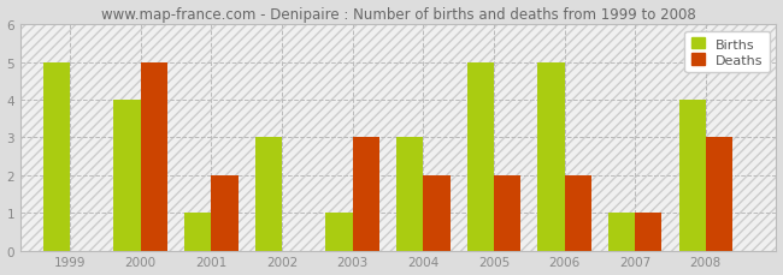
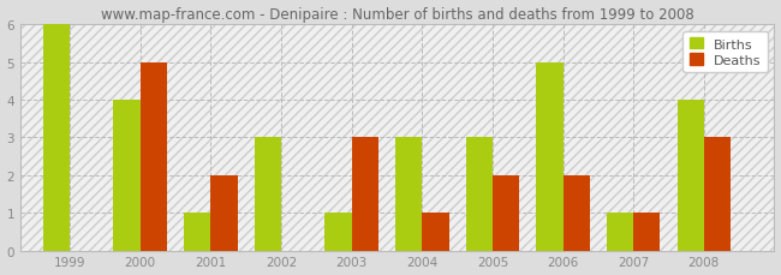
Births/1999: 5 -> 6
Deaths/2004: 2 -> 1
Births/2005: 5 -> 3
